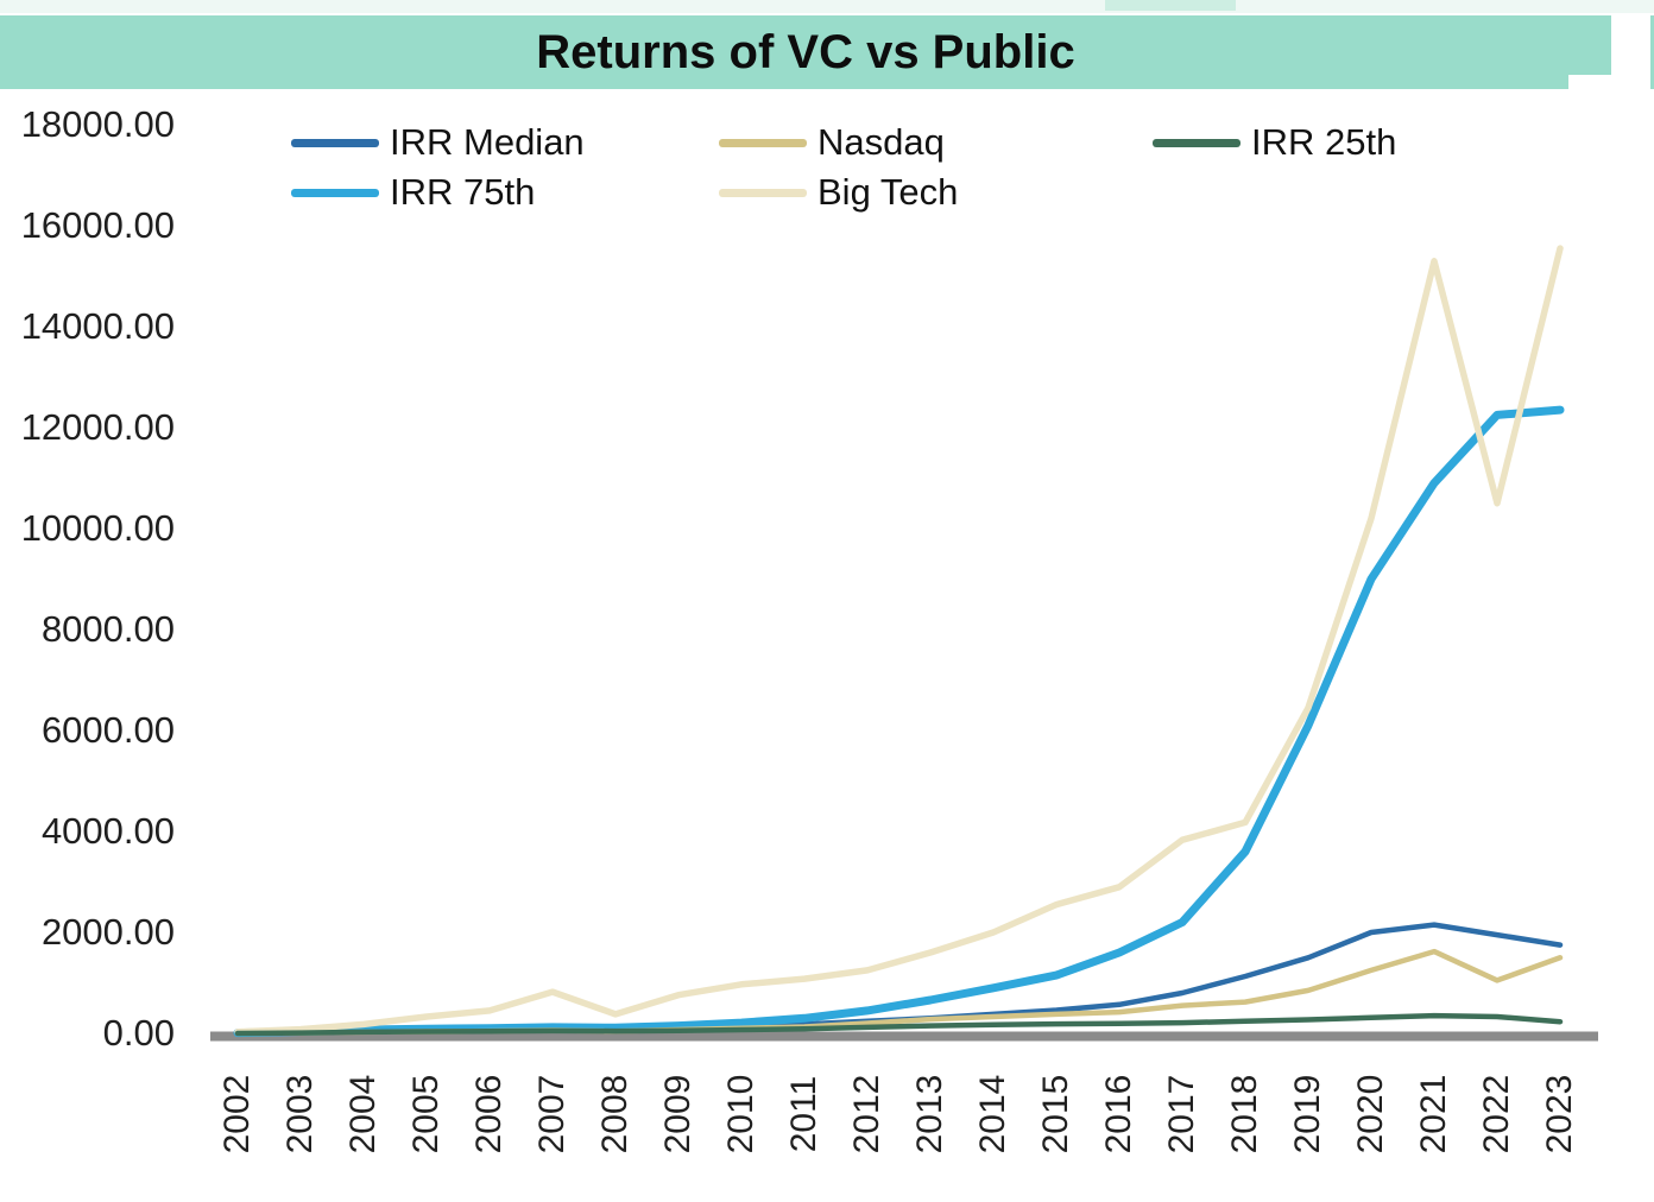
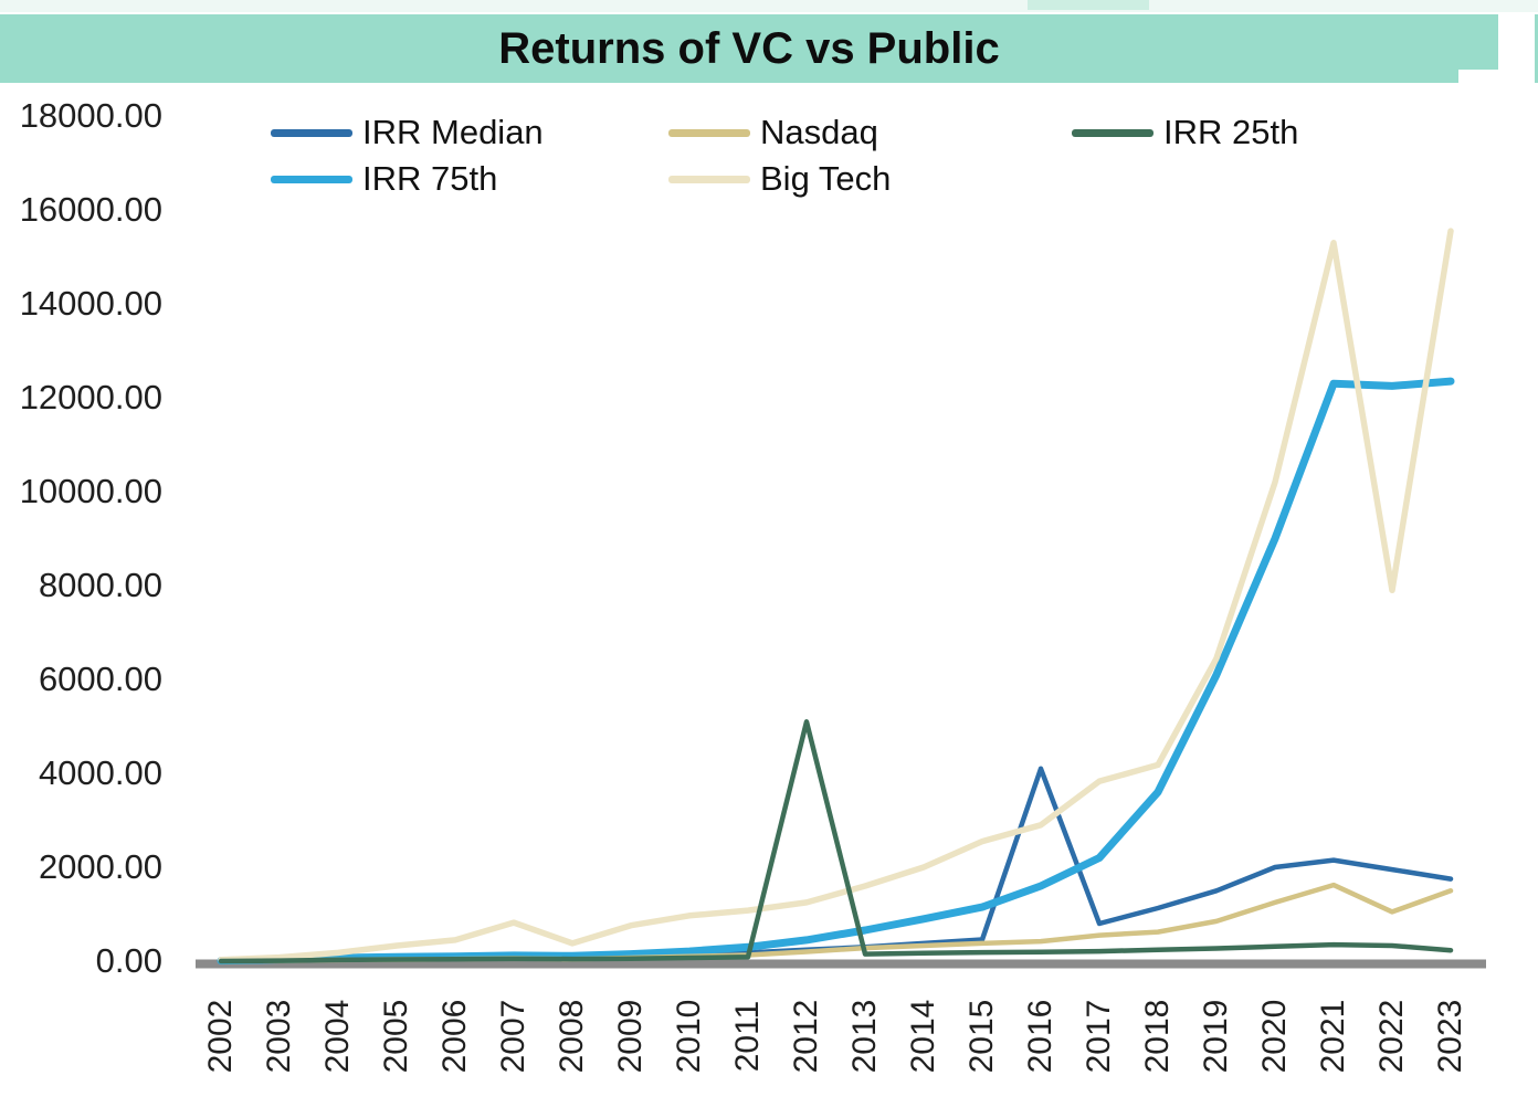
IRR 25th/2012: 100 -> 5100
IRR Median/2016: 600 -> 4100
IRR 75th/2021: 10900 -> 12300
Big Tech/2022: 10500 -> 7900
